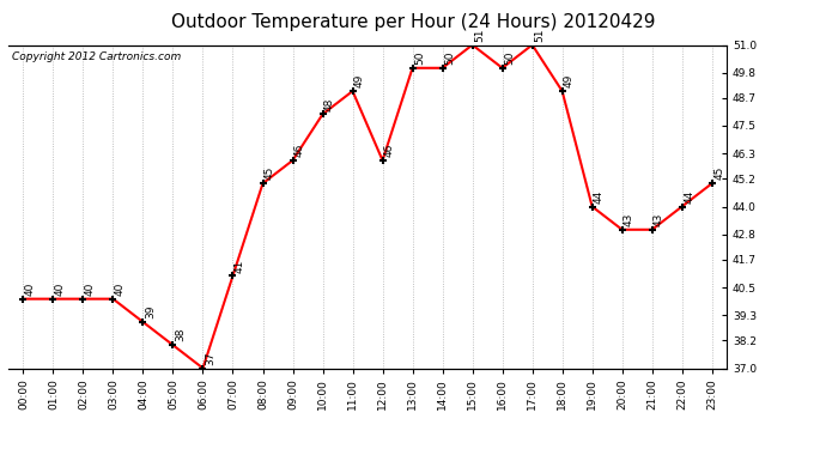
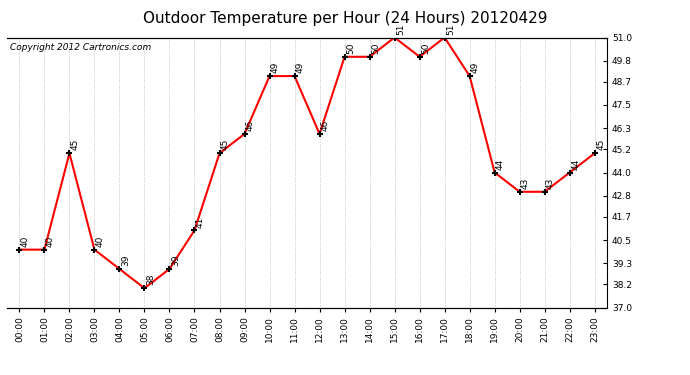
02:00: 40 -> 45
06:00: 37 -> 39
10:00: 48 -> 49
